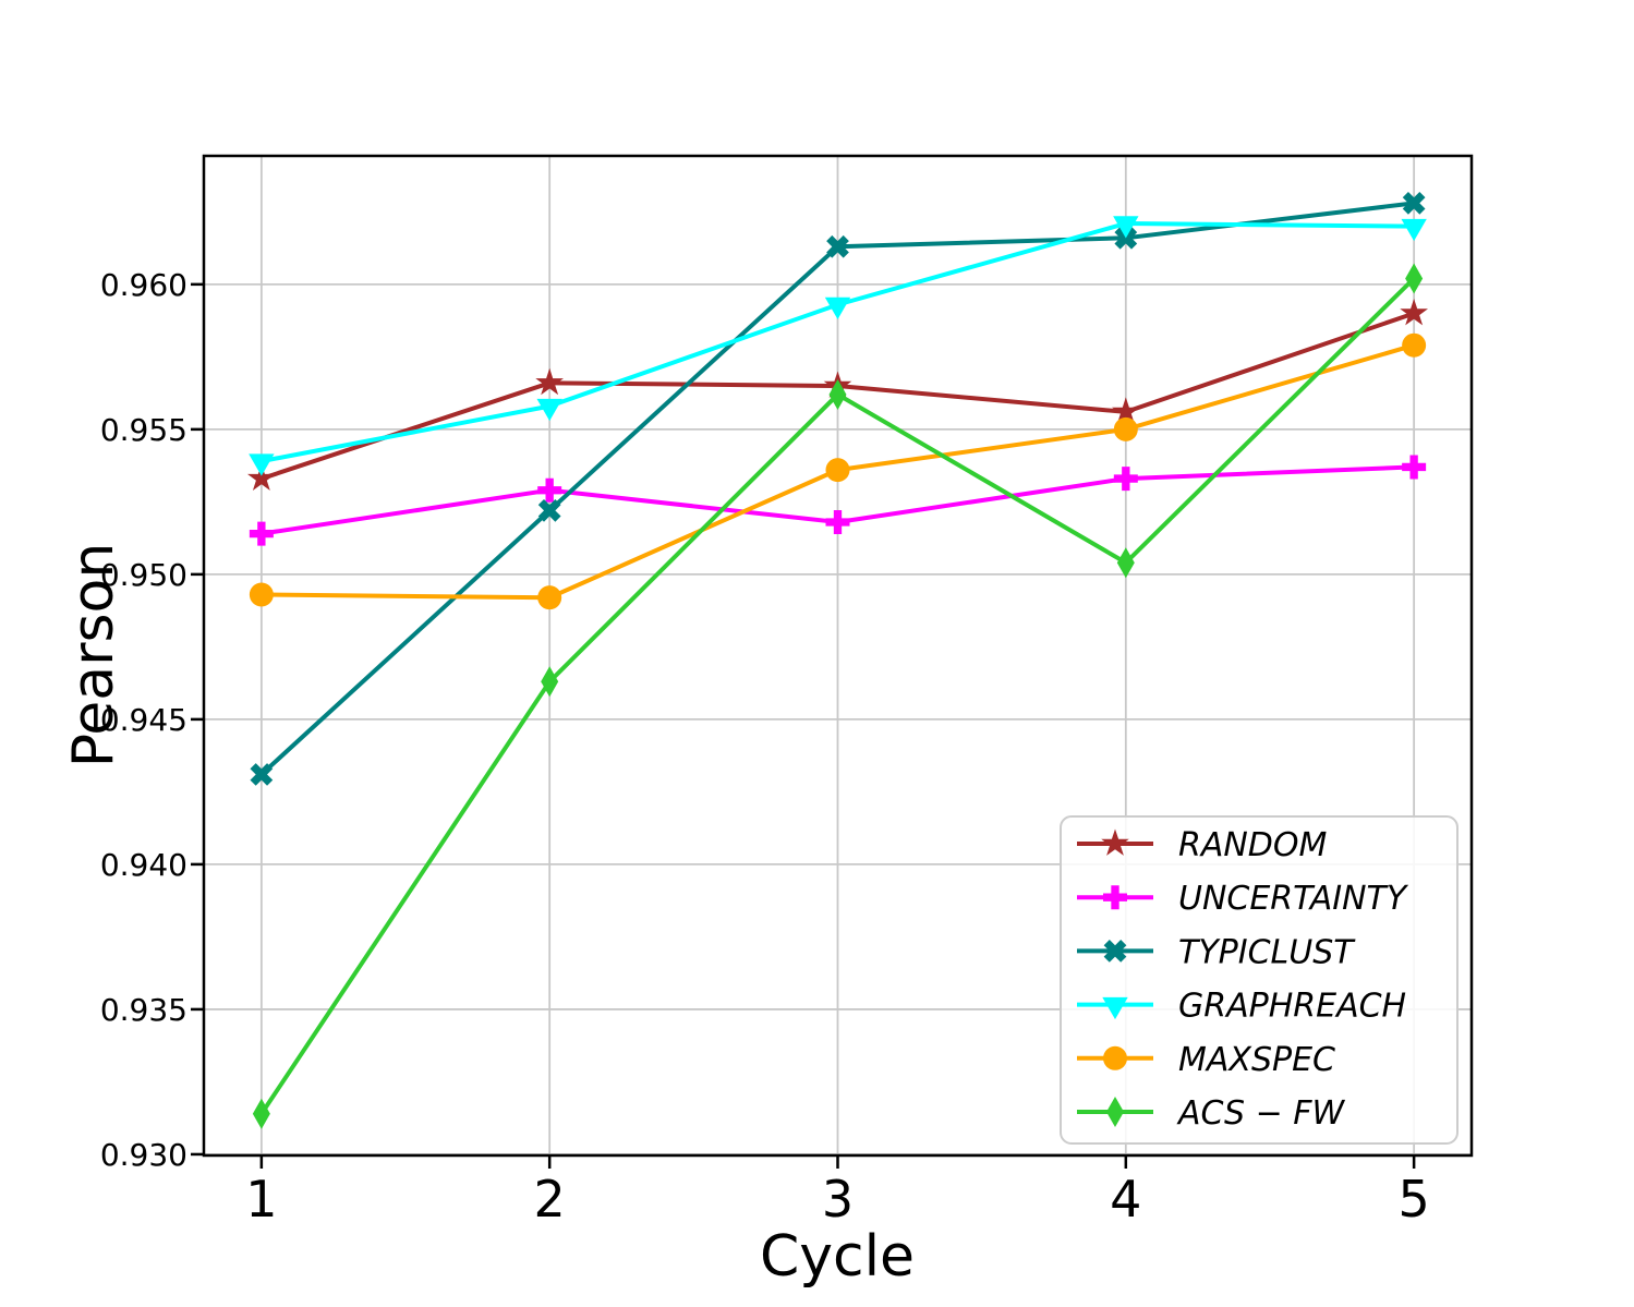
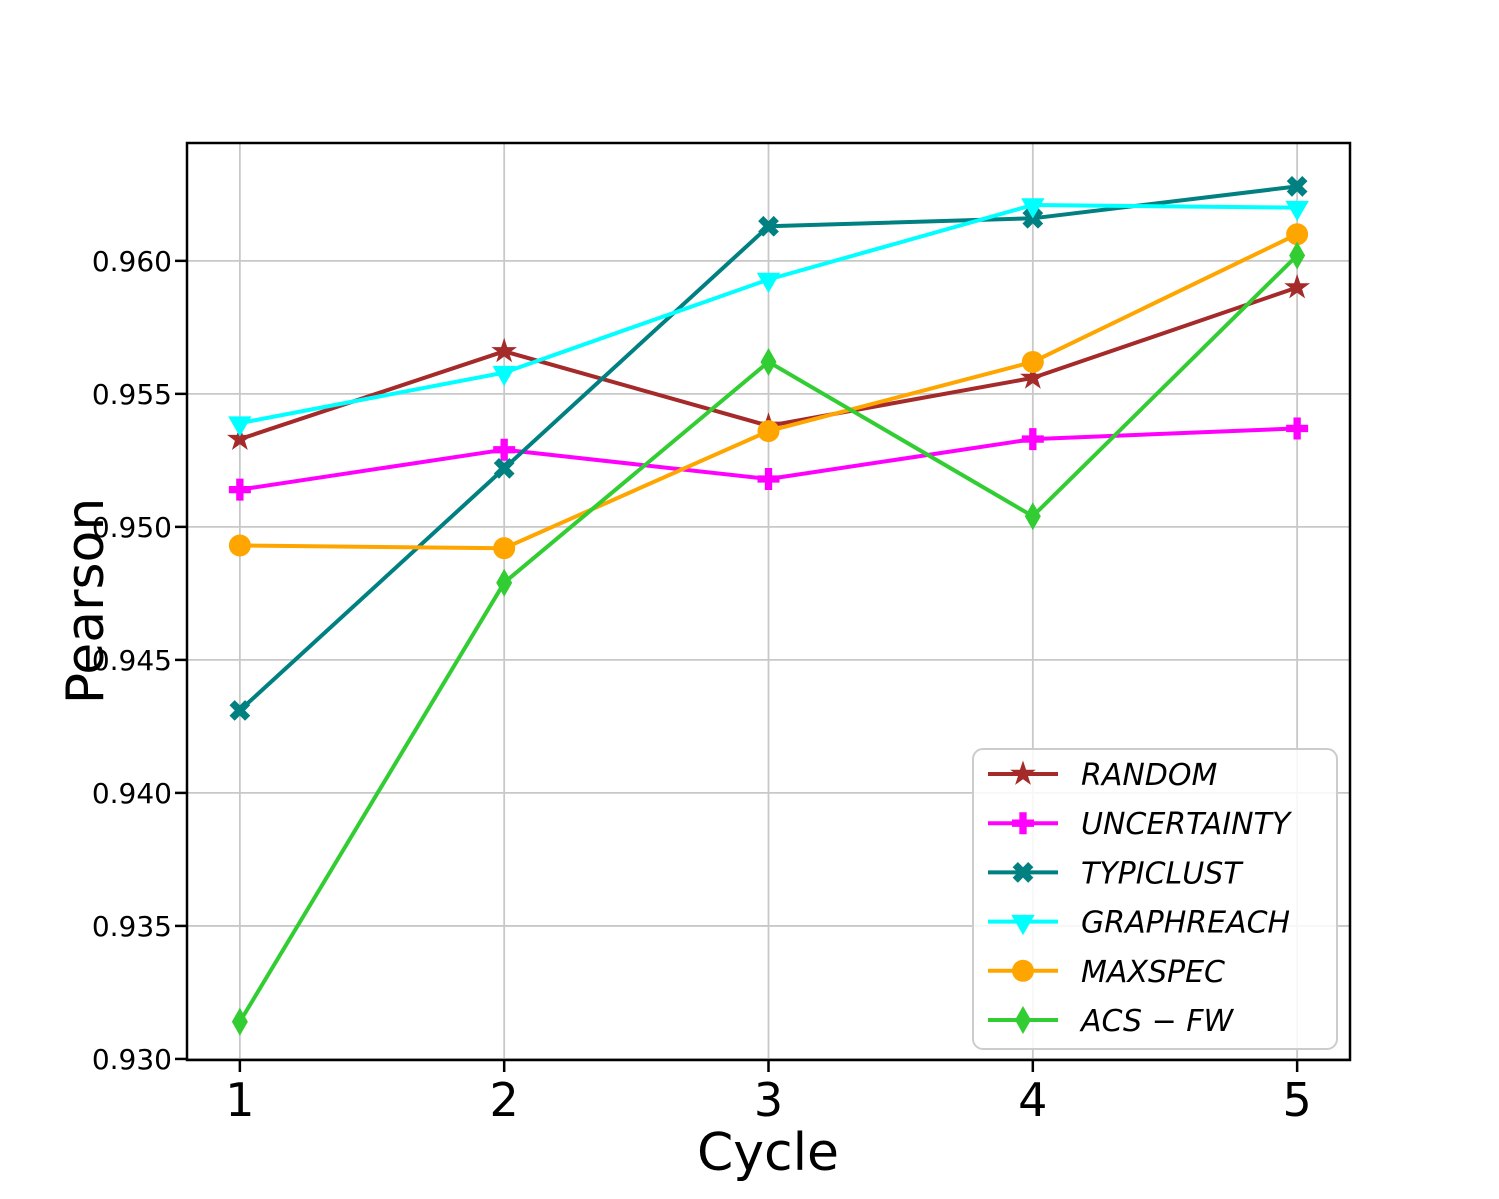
ACS − FW/2: 0.9463 -> 0.9479
RANDOM/3: 0.9565 -> 0.9538
MAXSPEC/4: 0.9550 -> 0.9562
MAXSPEC/5: 0.9579 -> 0.9610
